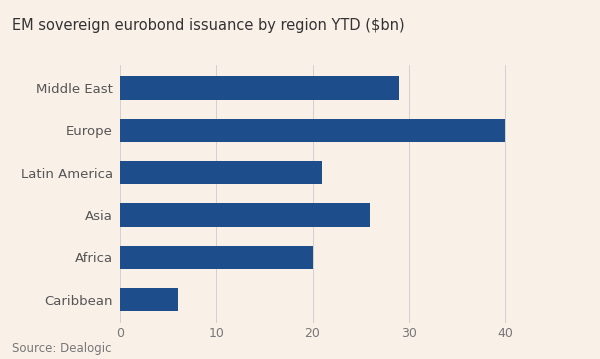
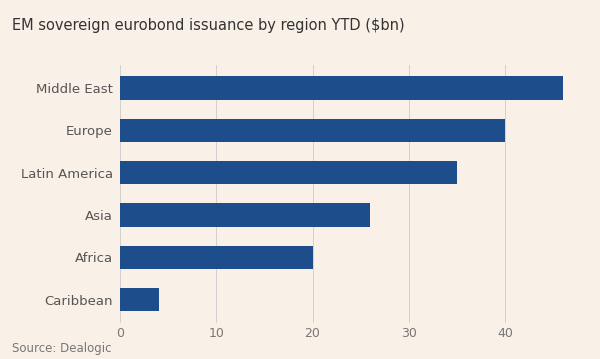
Middle East: 29 -> 46
Latin America: 21 -> 35
Caribbean: 6 -> 4
